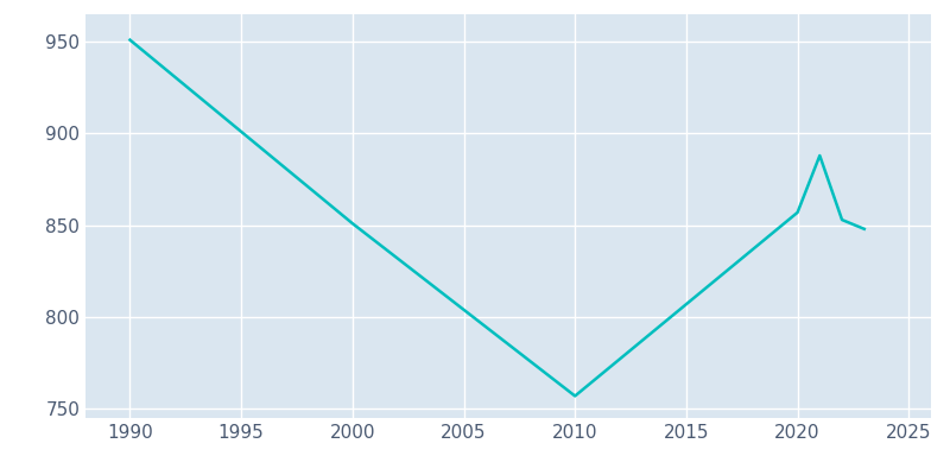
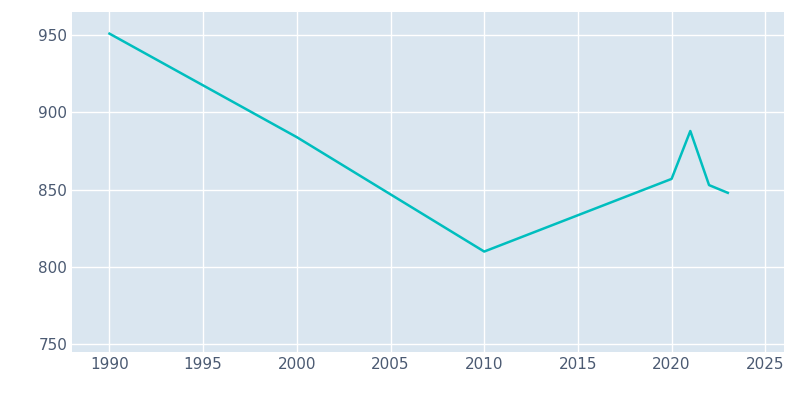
2000: 851 -> 884
2010: 757 -> 810
